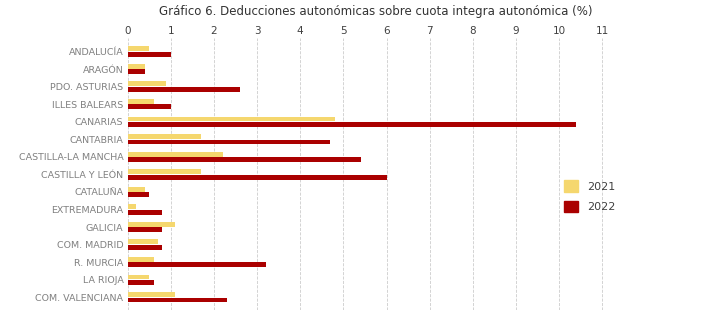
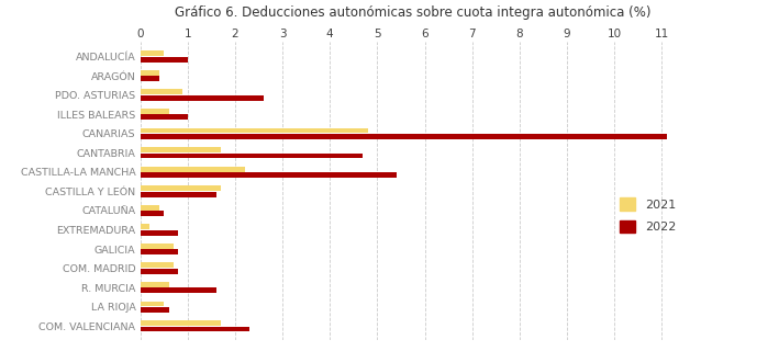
2022/CANARIAS: 10.4 -> 11.1
2022/CASTILLA Y LEÓN: 6.0 -> 1.6
2021/GALICIA: 1.1 -> 0.7
2022/R. MURCIA: 3.2 -> 1.6
2021/COM. VALENCIANA: 1.1 -> 1.7
